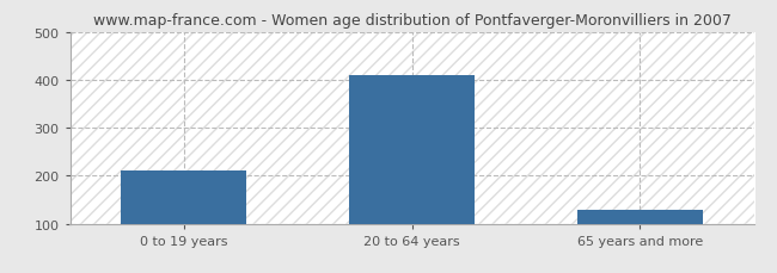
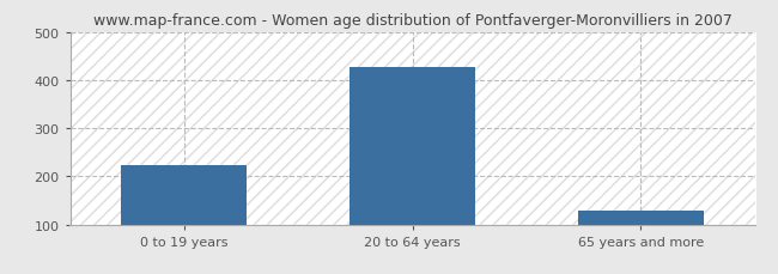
0 to 19 years: 210 -> 224
20 to 64 years: 410 -> 427
